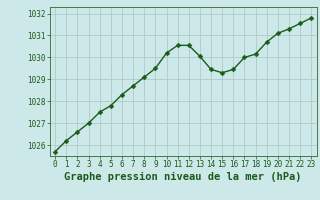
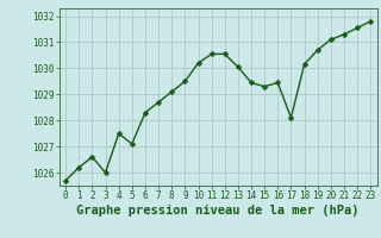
3: 1027.00 -> 1026.00
5: 1027.80 -> 1027.10
17: 1030.00 -> 1028.10
